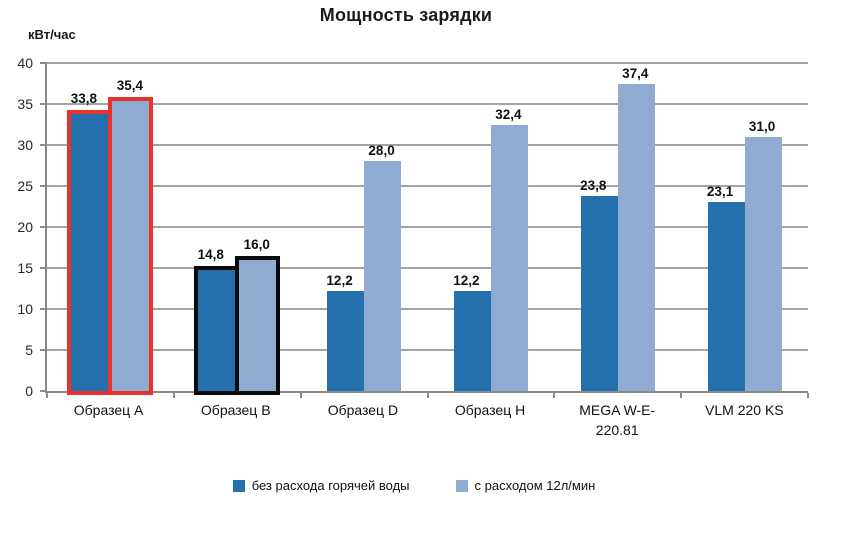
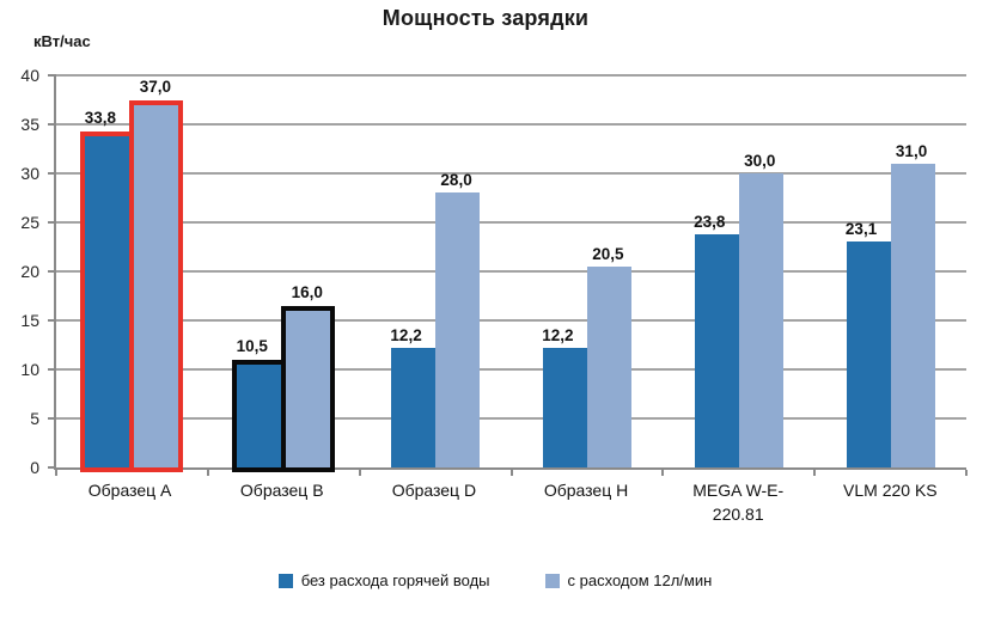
с расходом 12л/мин/Образец A: 35,4 -> 37,0
без расхода горячей воды/Образец B: 14,8 -> 10,5
с расходом 12л/мин/Образец H: 32,4 -> 20,5
с расходом 12л/мин/MEGA W-E-220.81: 37,4 -> 30,0
